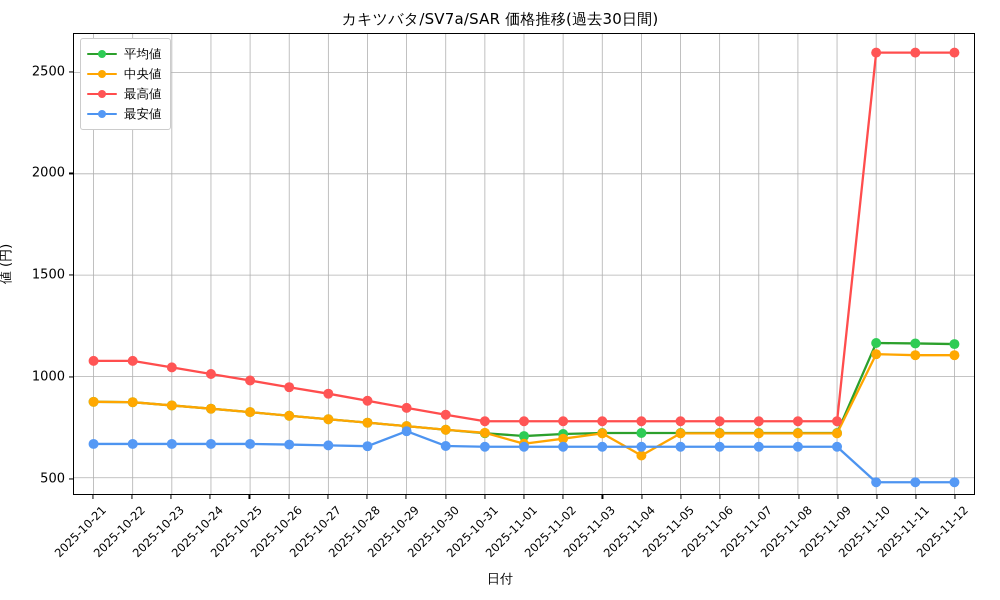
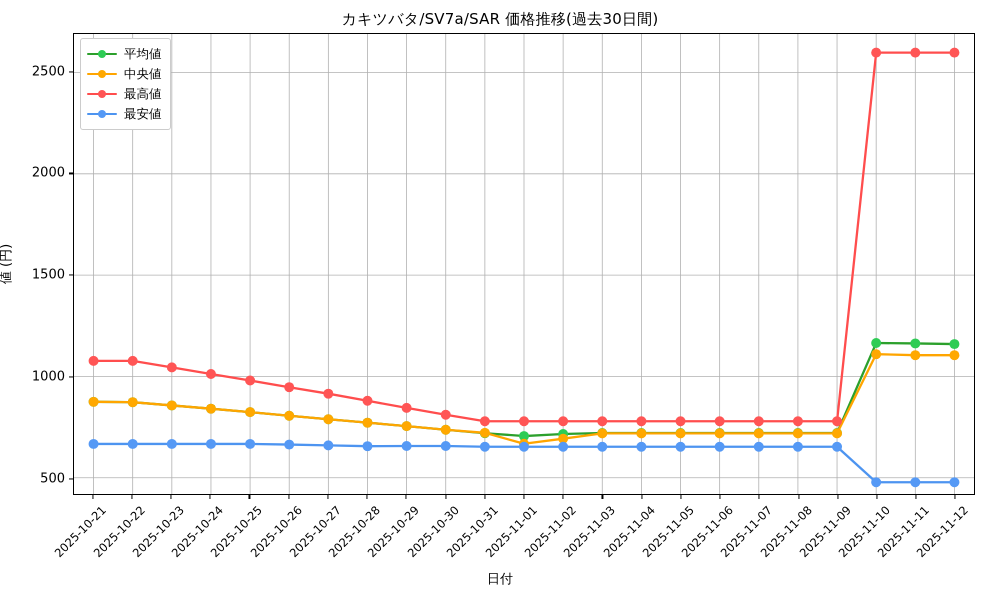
最安値/2025-10-29: 730 -> 660
中央値/2025-11-04: 610 -> 720
